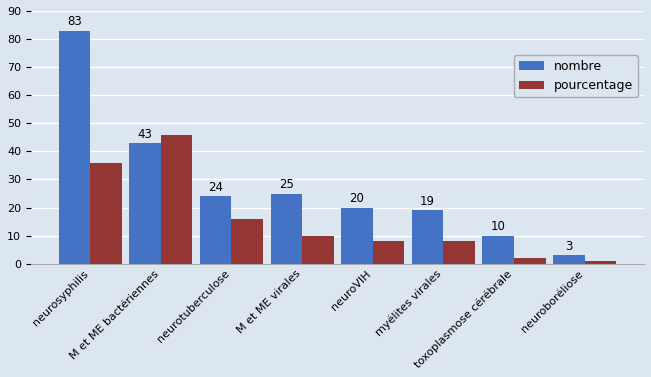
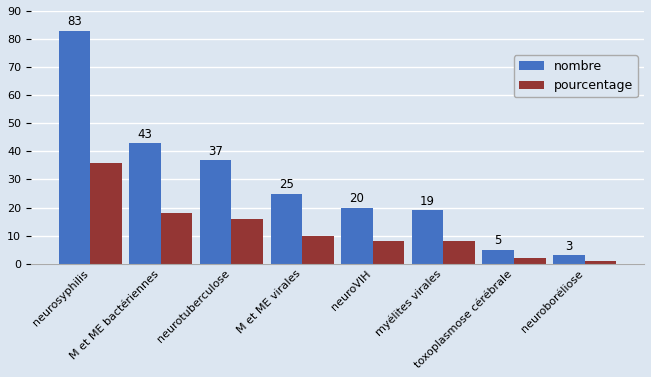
pourcentage/M et ME bactériennes: 46 -> 18
nombre/neurotuberculose: 24 -> 37
nombre/toxoplasmose cérébrale: 10 -> 5
